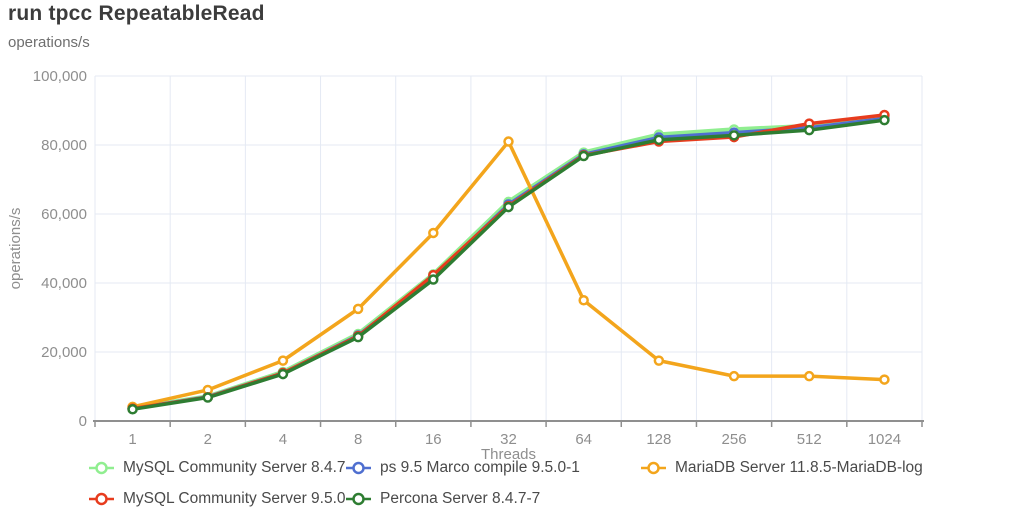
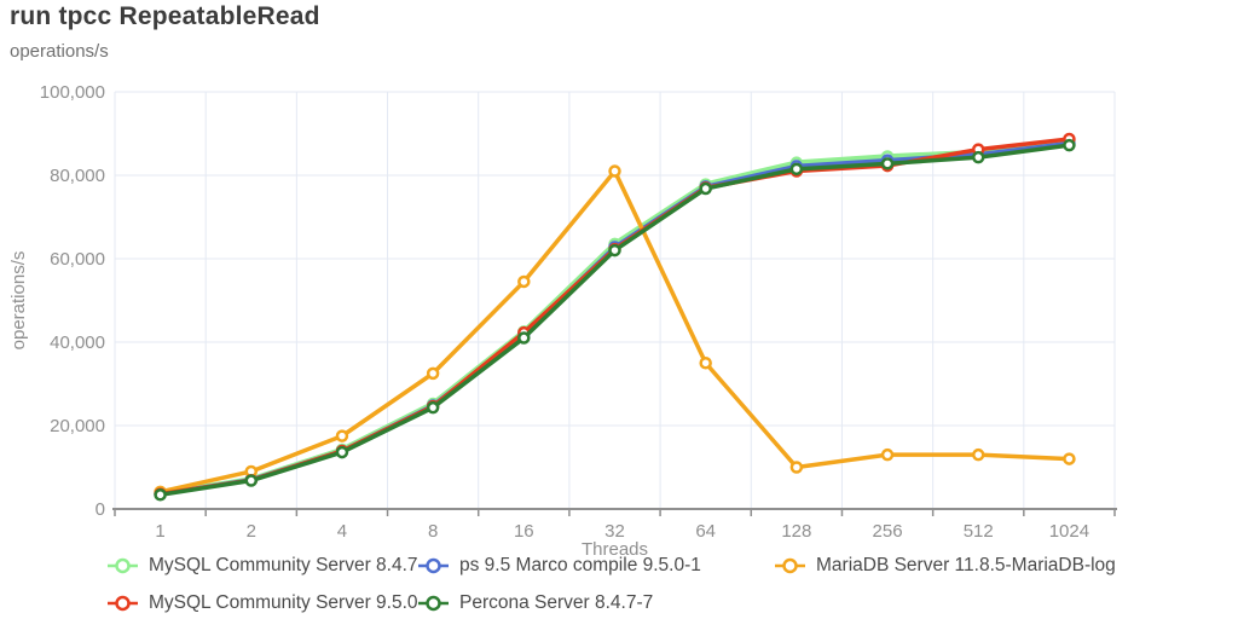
MariaDB Server 11.8.5-MariaDB-log/128: 18000 -> 10000
